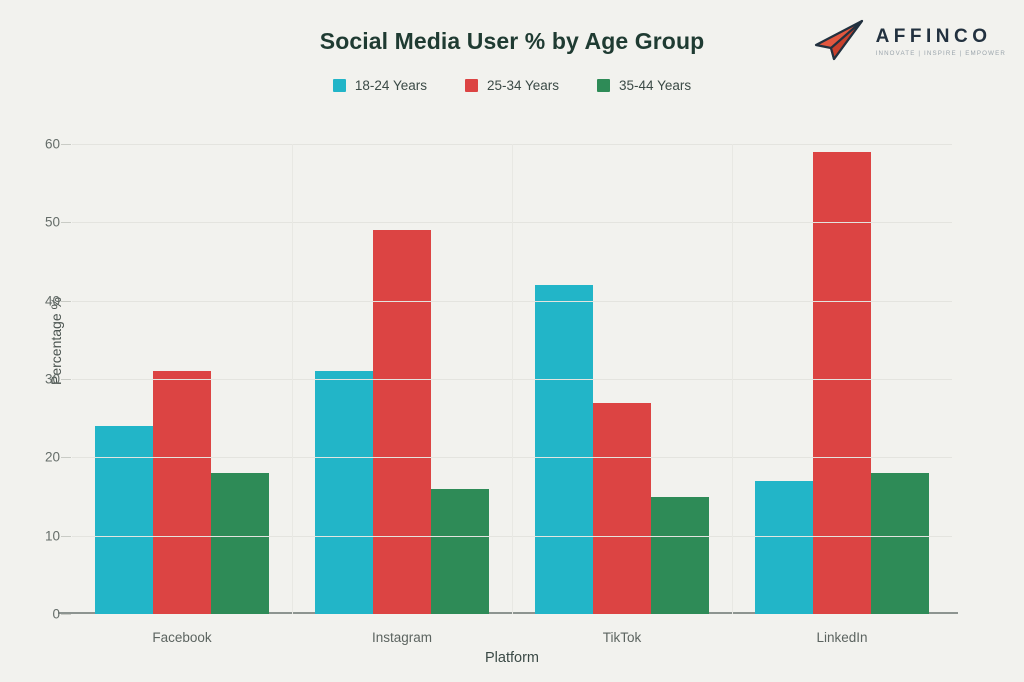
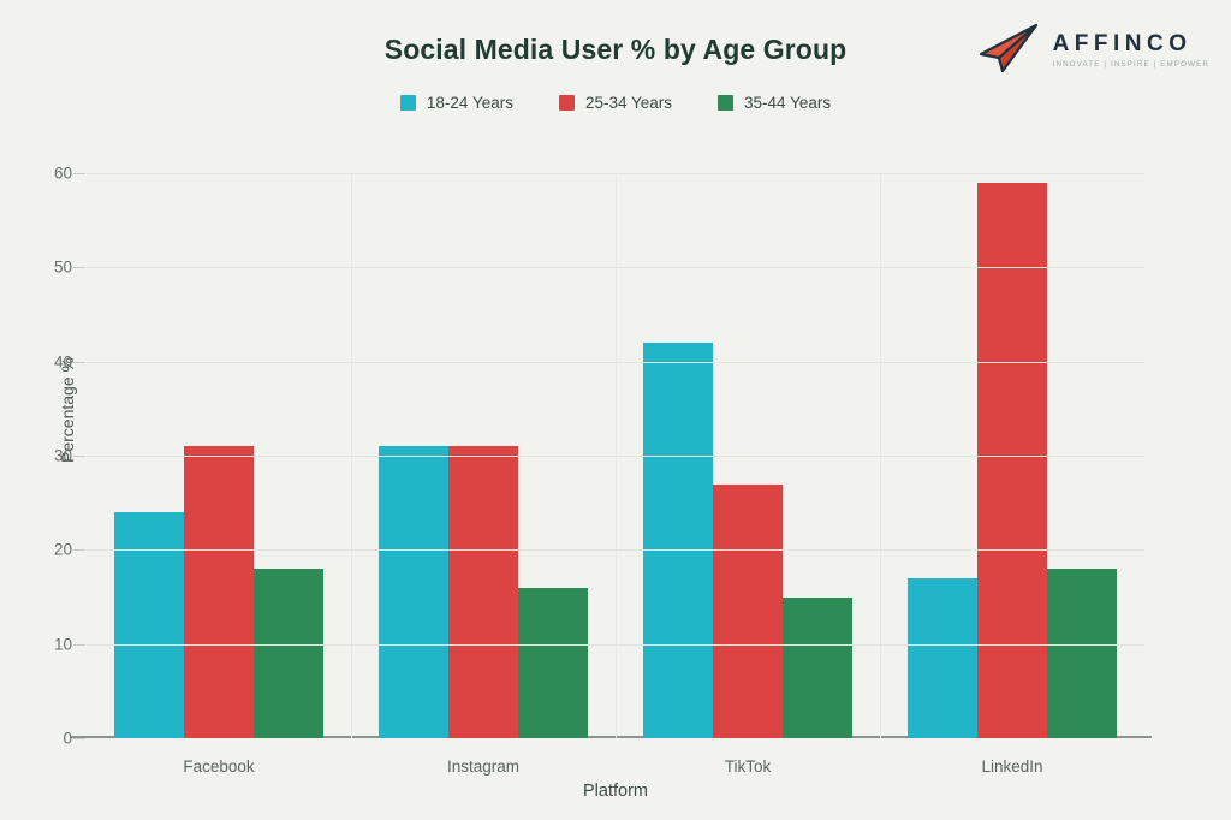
25-34 Years/Instagram: 49 -> 31
